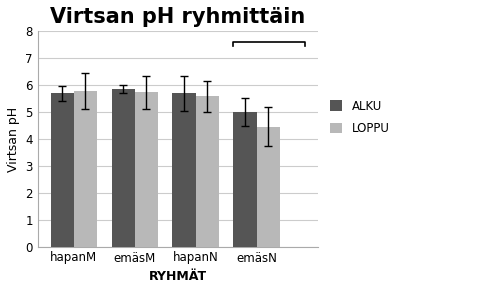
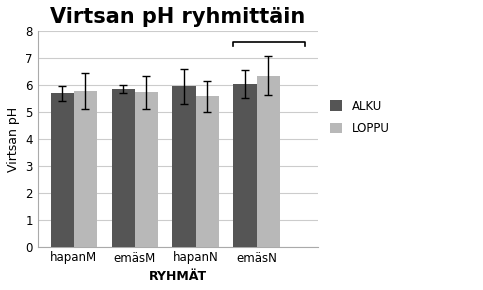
ALKU/hapanN: 5.70 -> 5.95
ALKU/emäsN: 5.00 -> 6.05
LOPPU/emäsN: 4.45 -> 6.35
